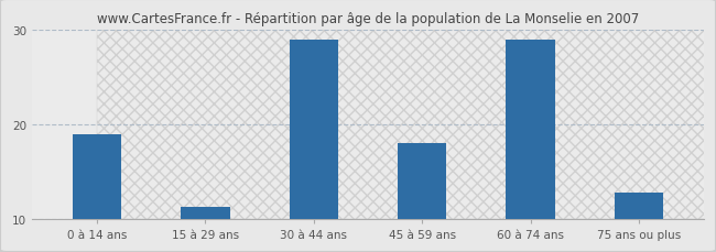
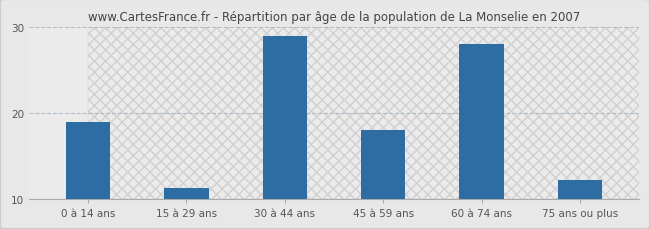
60 à 74 ans: 29.0 -> 28.0
75 ans ou plus: 12.8 -> 12.2
